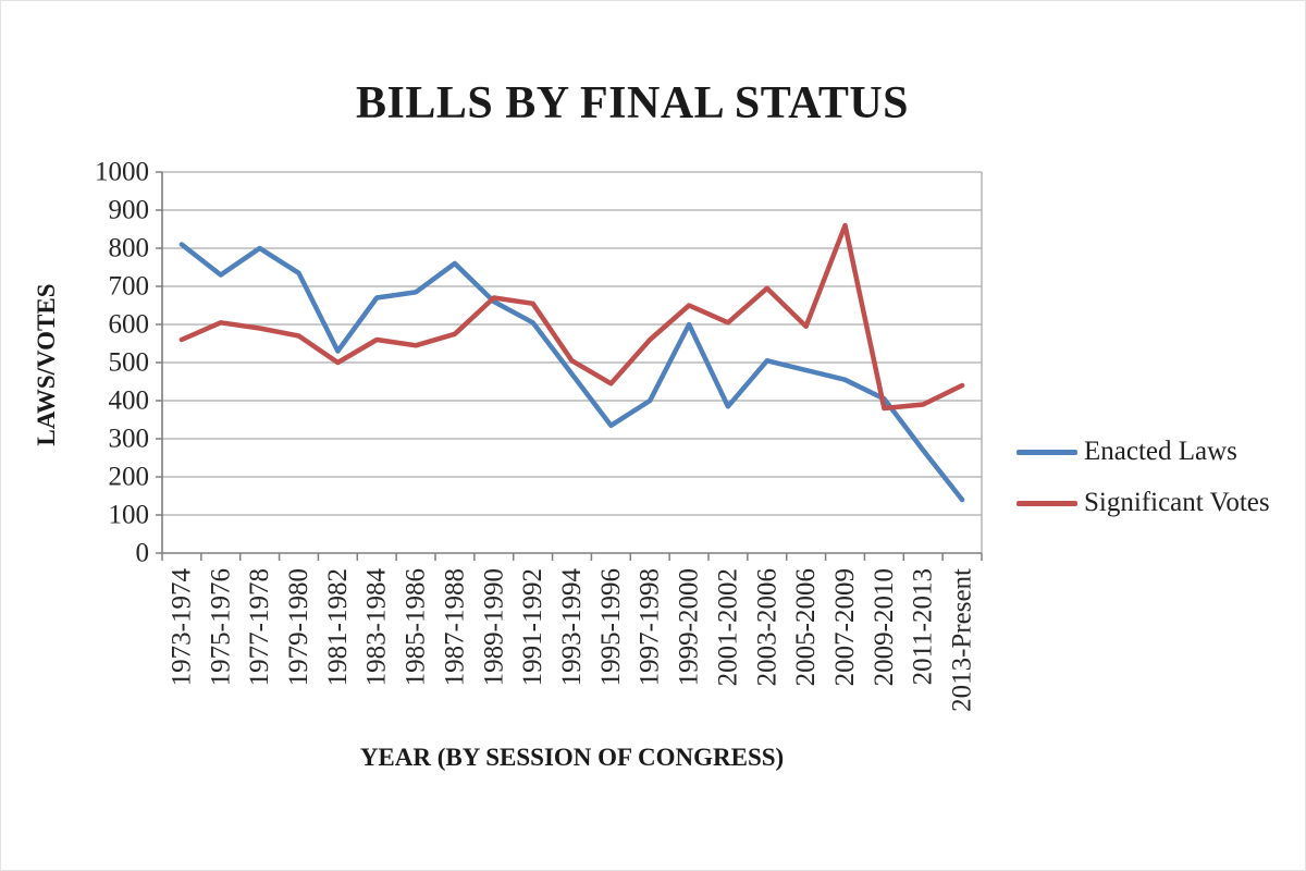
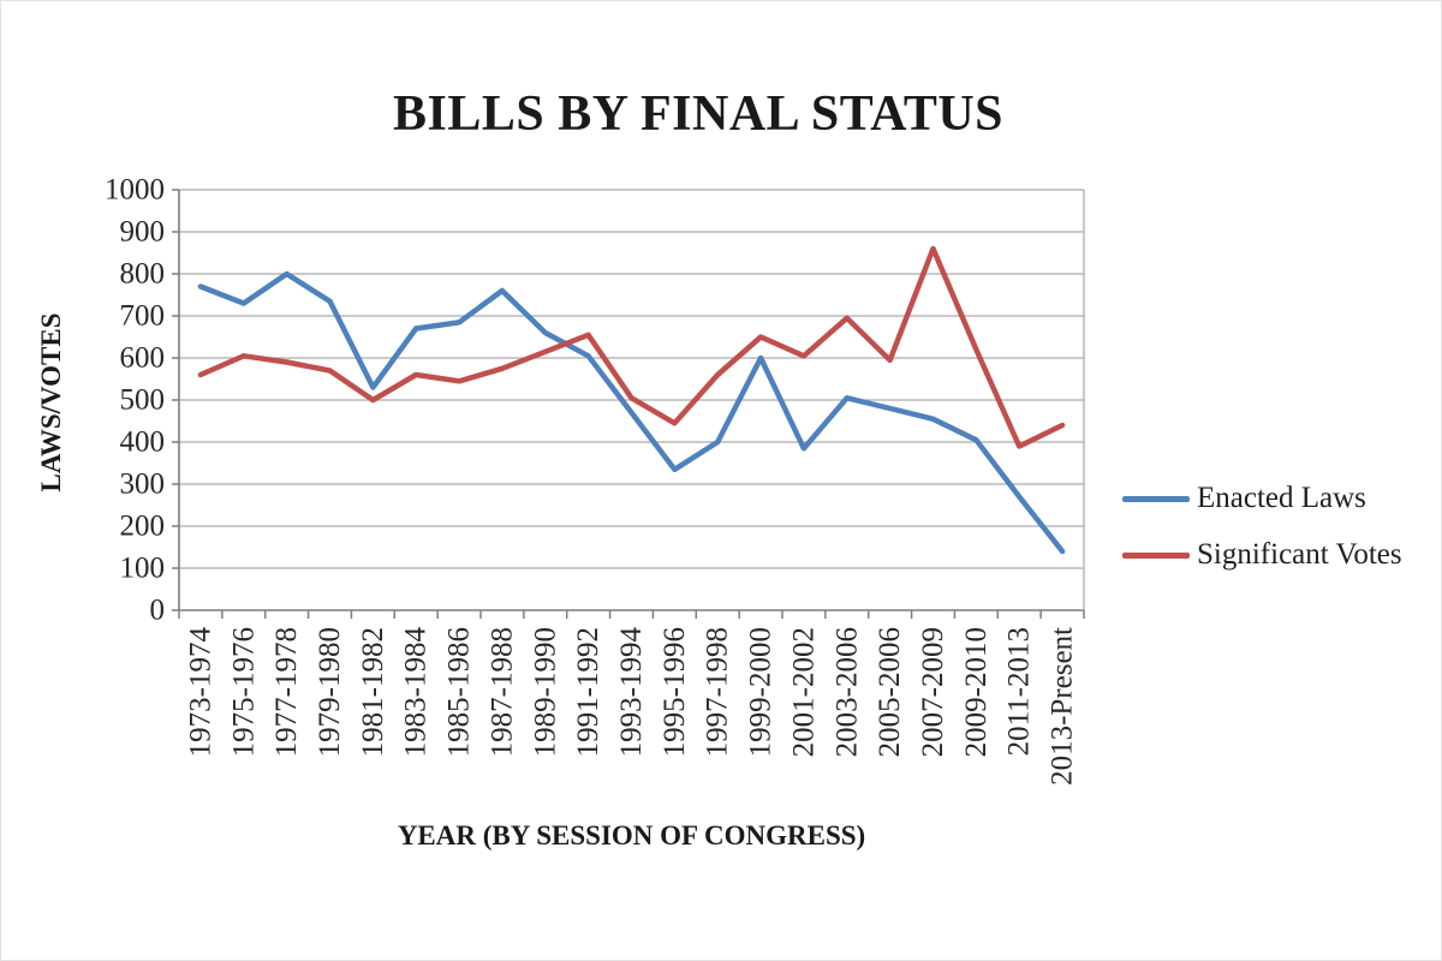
Enacted Laws/1973-1974: 810 -> 770
Significant Votes/1989-1990: 670 -> 620
Significant Votes/2009-2010: 380 -> 620
